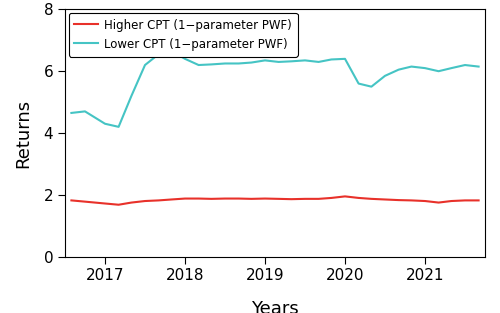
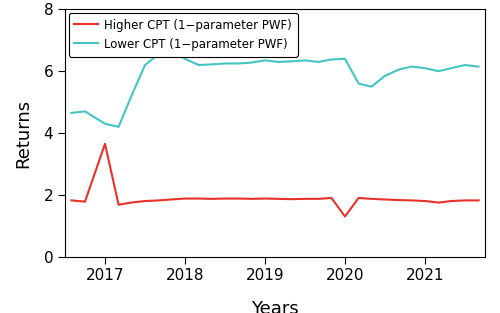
Higher CPT (1−parameter PWF)/2017: 1.72 -> 3.65
Higher CPT (1−parameter PWF)/2020: 1.95 -> 1.30
